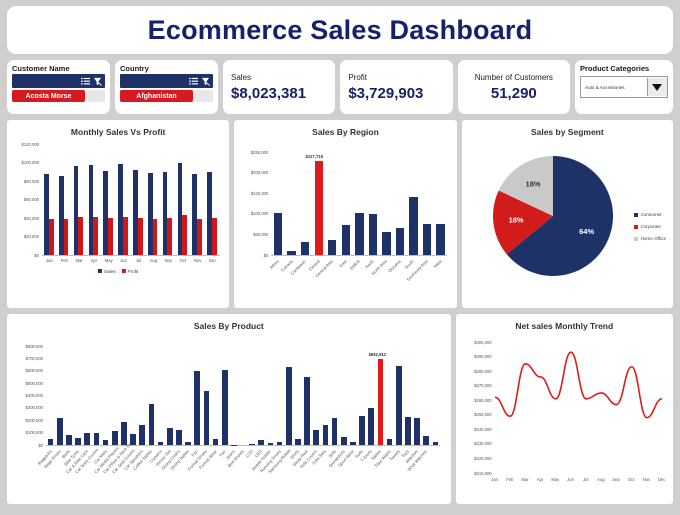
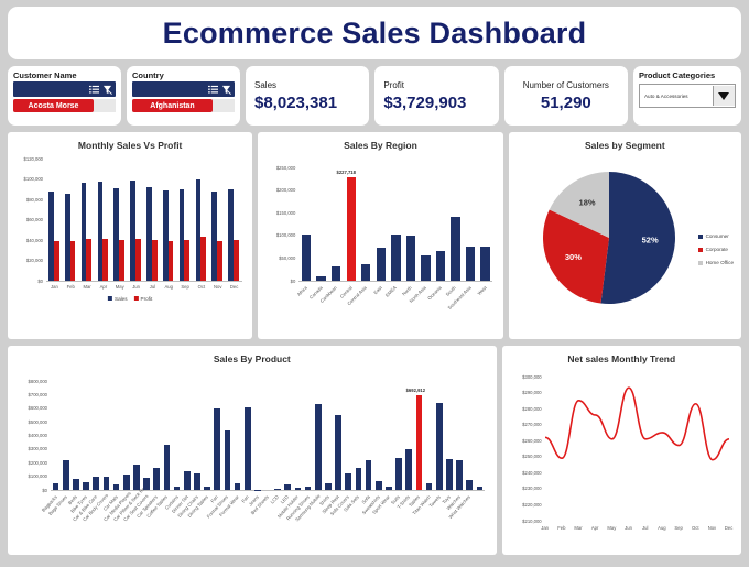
Sales by Segment/Consumer: 64% -> 52%
Sales by Segment/Corporate: 18% -> 30%
